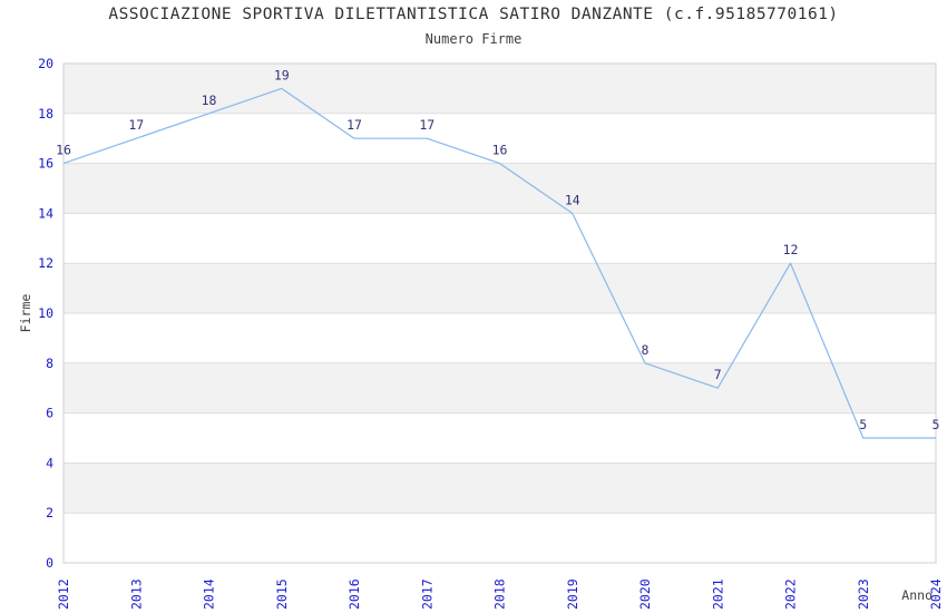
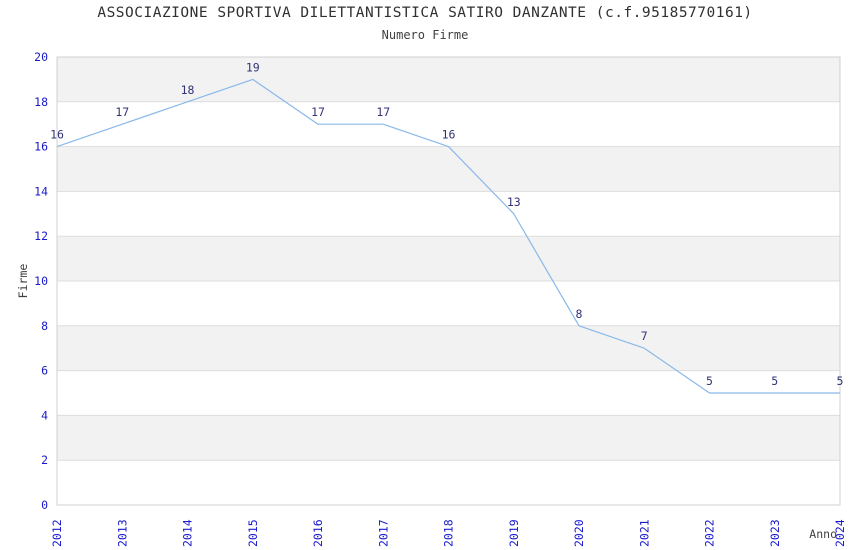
2019: 14 -> 13
2022: 12 -> 5
